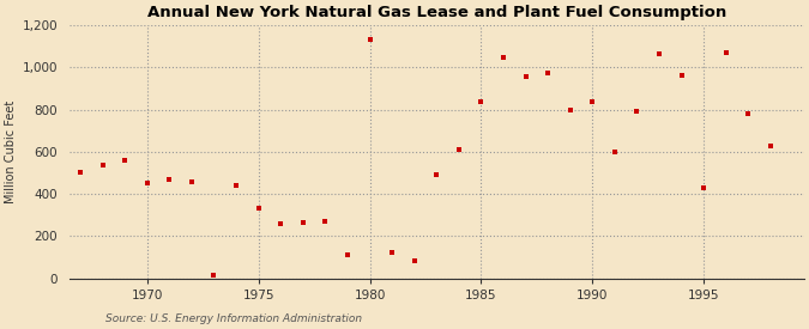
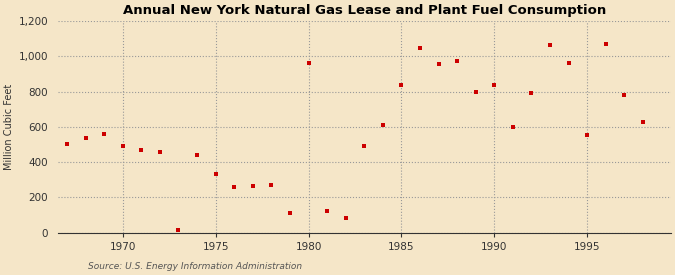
1970: 450 -> 490
1980: 1,130 -> 960
1995: 430 -> 560
